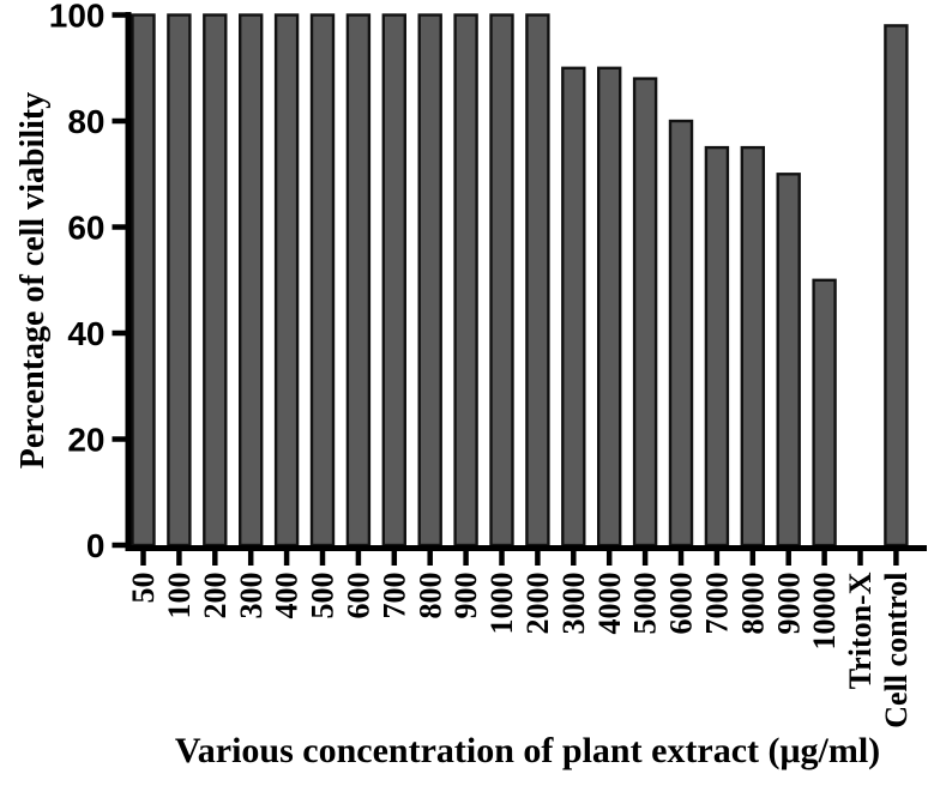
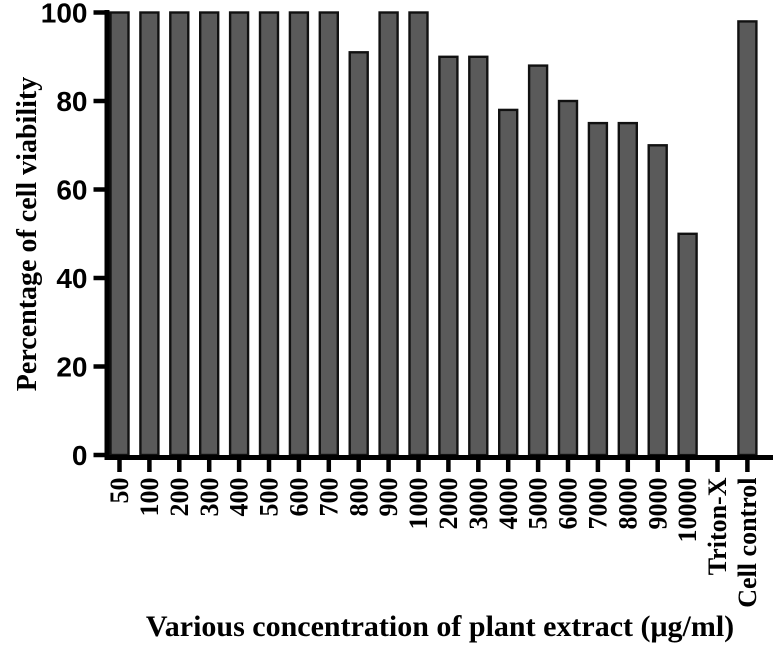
800: 100 -> 91
2000: 100 -> 90
4000: 90 -> 78
